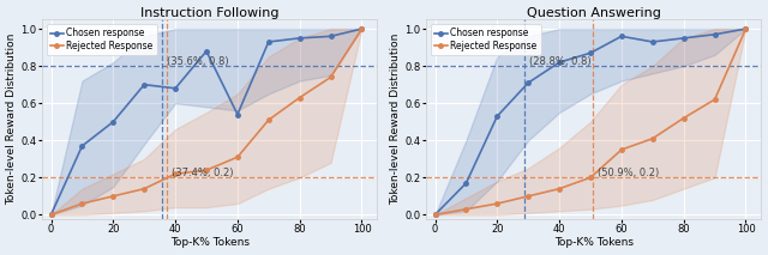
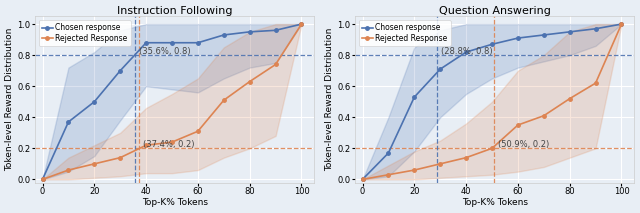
Instruction Following/Chosen response/40: 0.68 -> 0.88
Instruction Following/Chosen response/60: 0.54 -> 0.88
Question Answering/Chosen response/60: 0.96 -> 0.91
